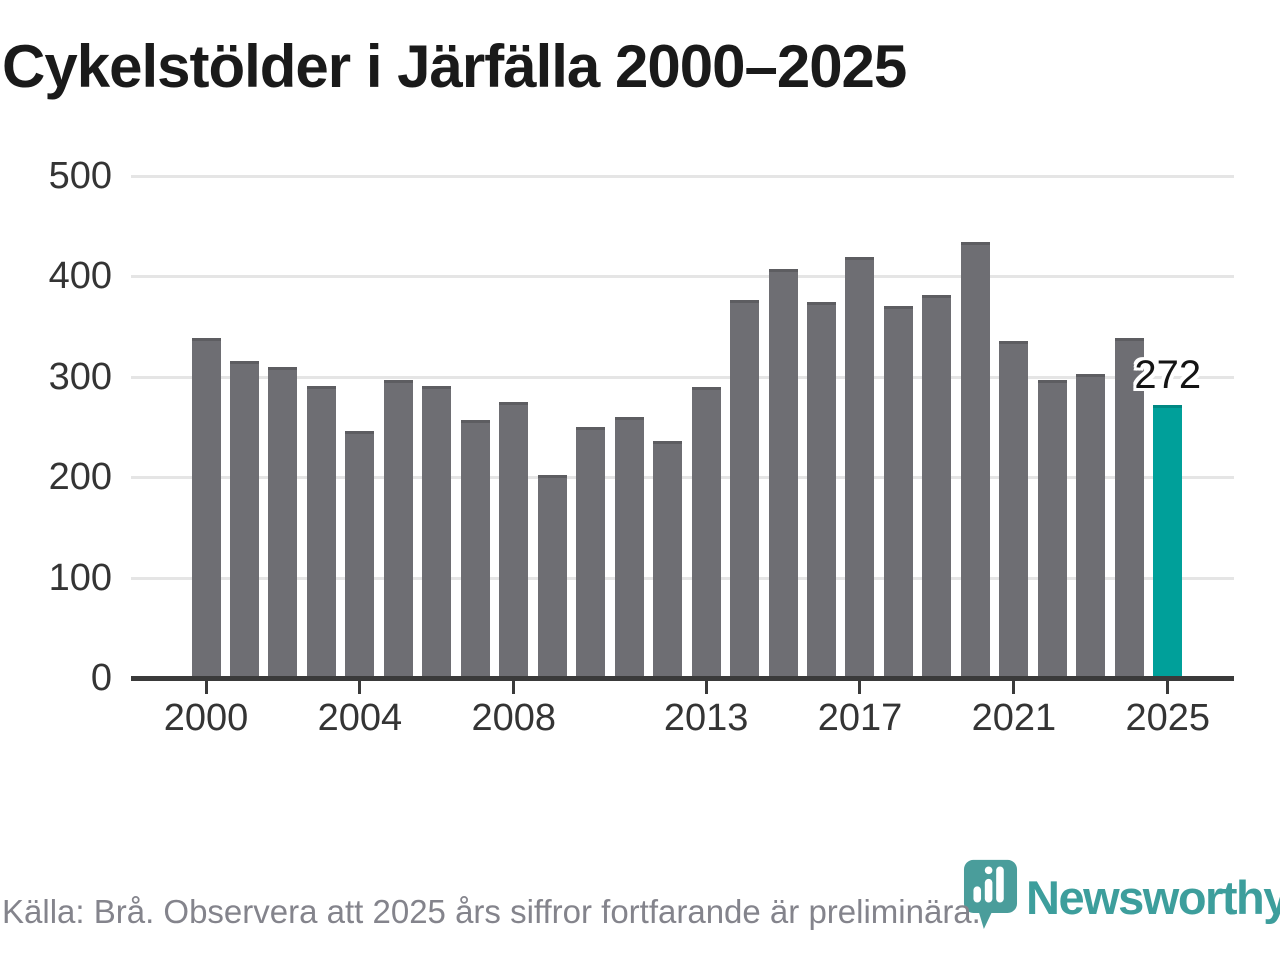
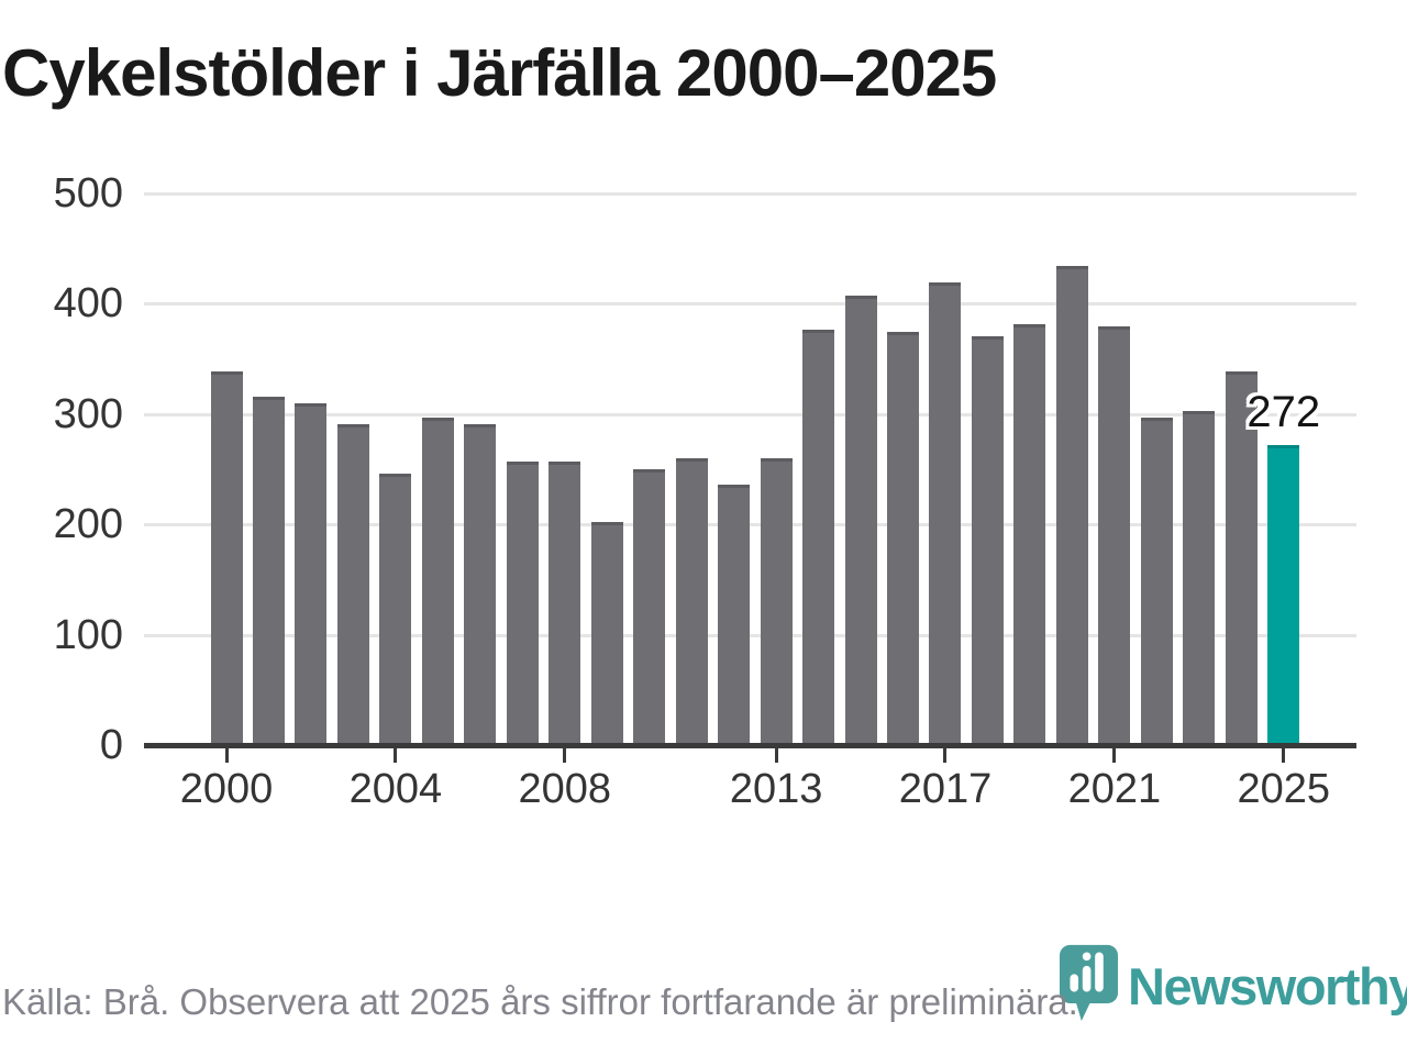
2008: 275 -> 257
2013: 290 -> 260
2021: 336 -> 379
